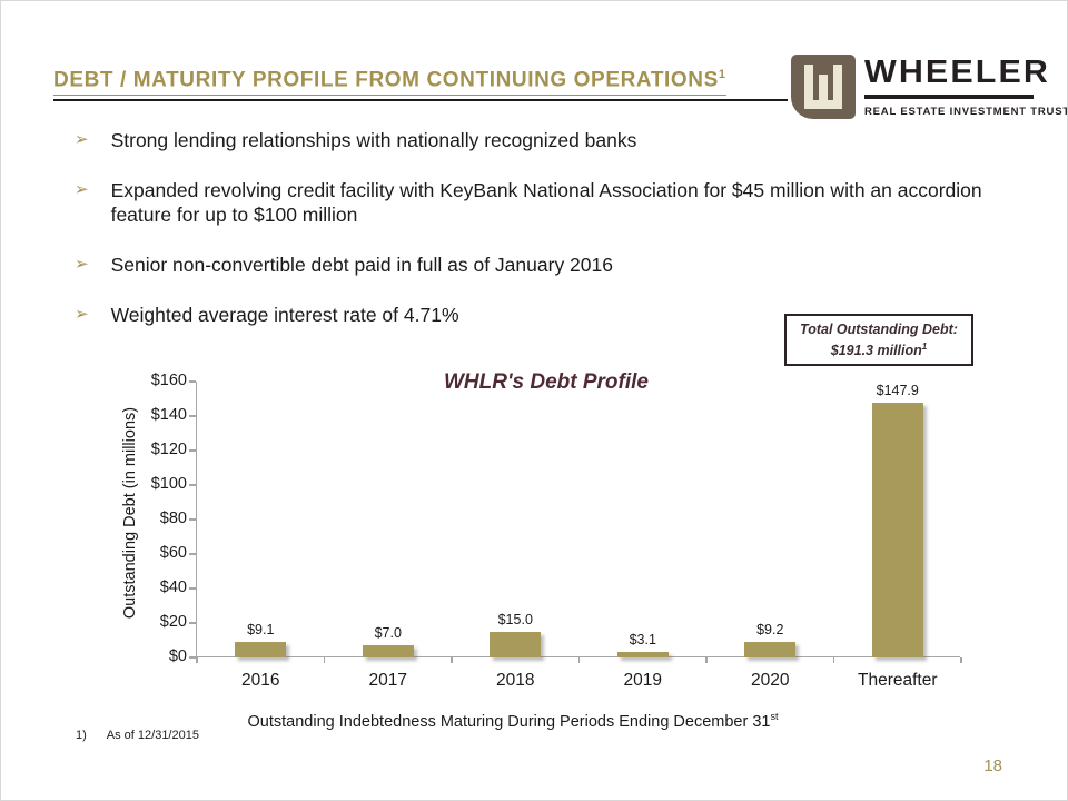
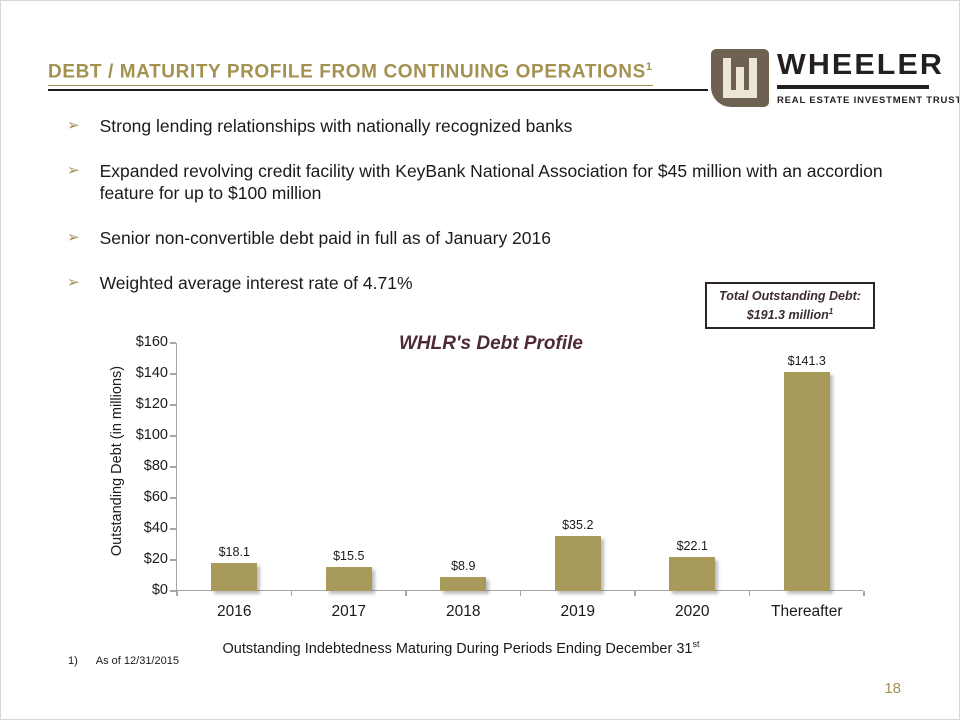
2016: $9.1 -> $18.1
2017: $7.0 -> $15.5
2018: $15.0 -> $8.9
2019: $3.1 -> $35.2
2020: $9.2 -> $22.1
Thereafter: $147.9 -> $141.3
